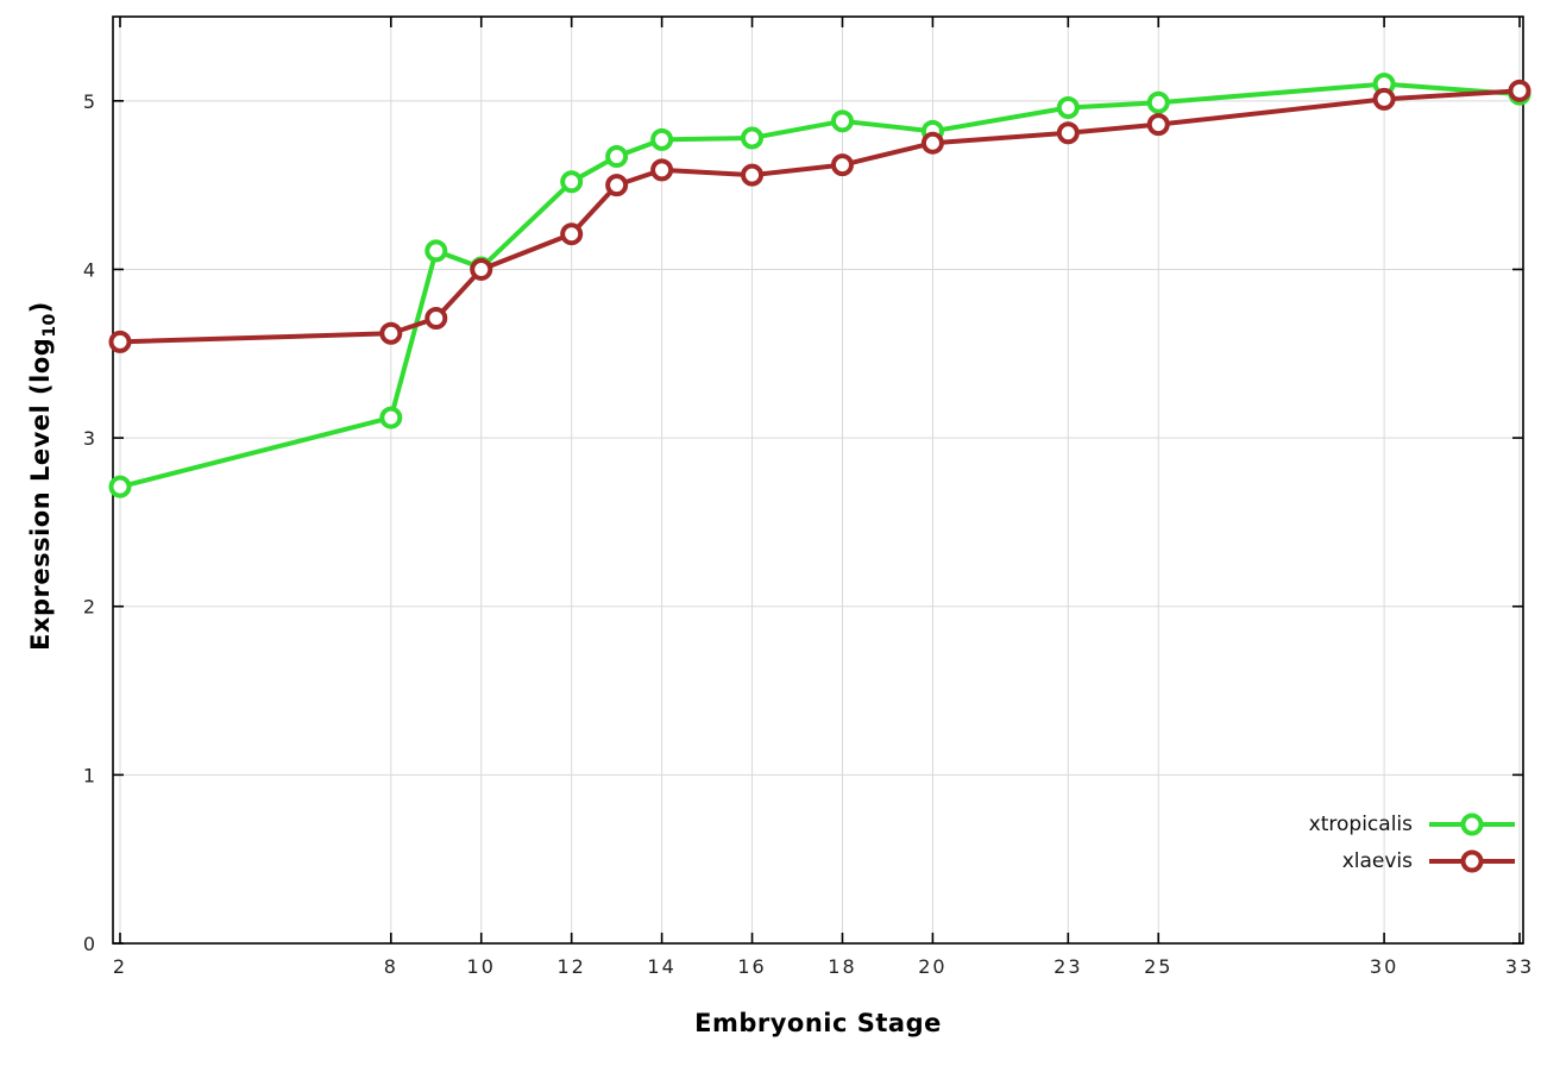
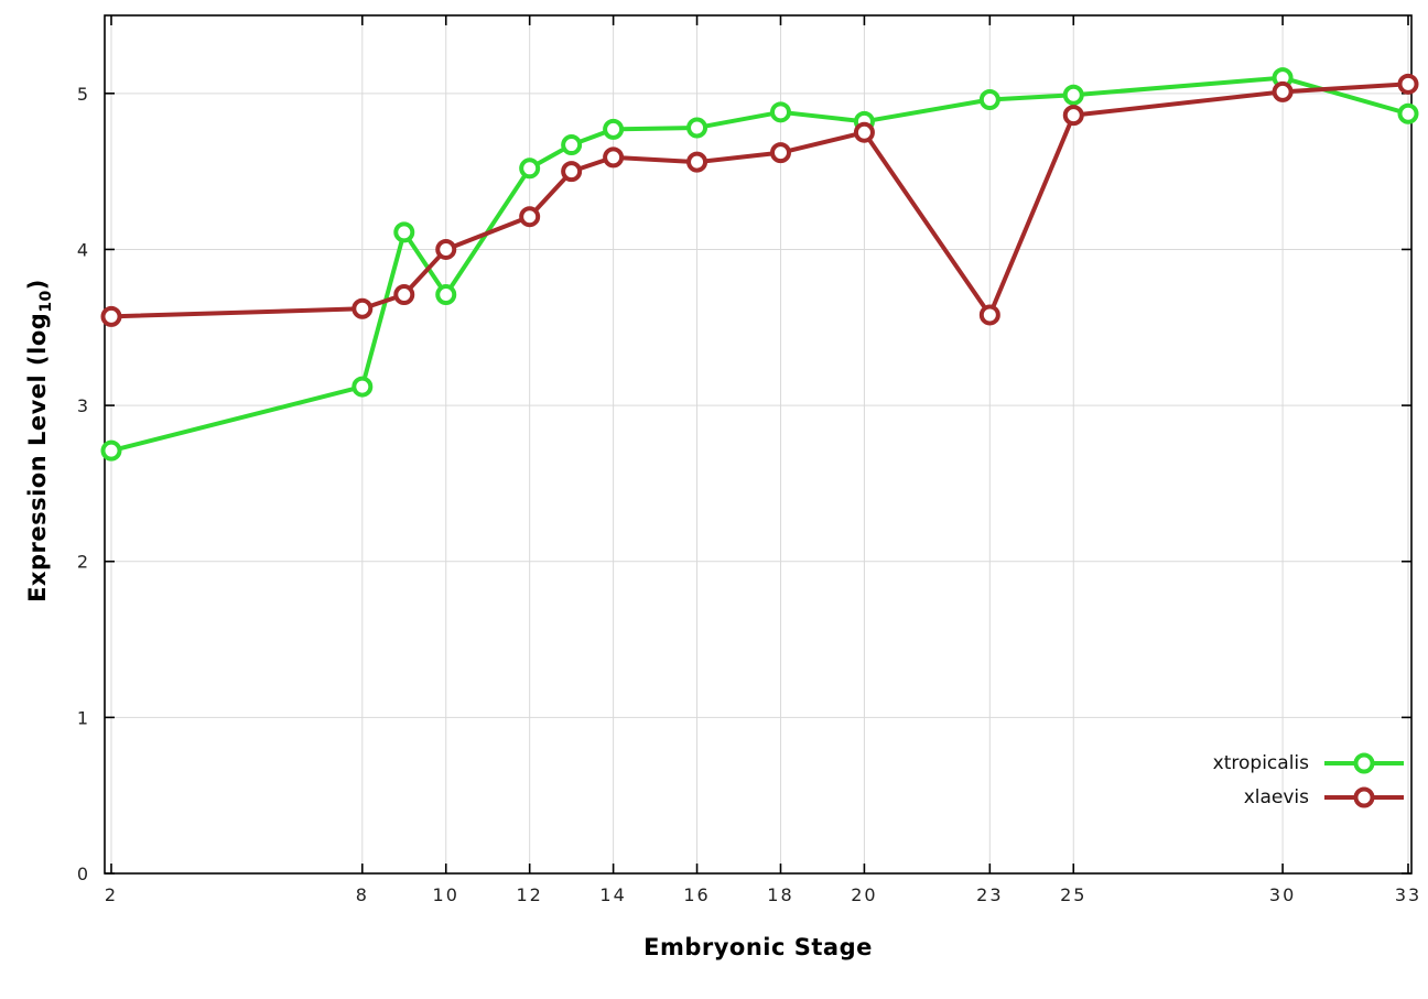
xtropicalis/10: 4.01 -> 3.71
xlaevis/23: 4.81 -> 3.58
xtropicalis/33: 5.04 -> 4.87
